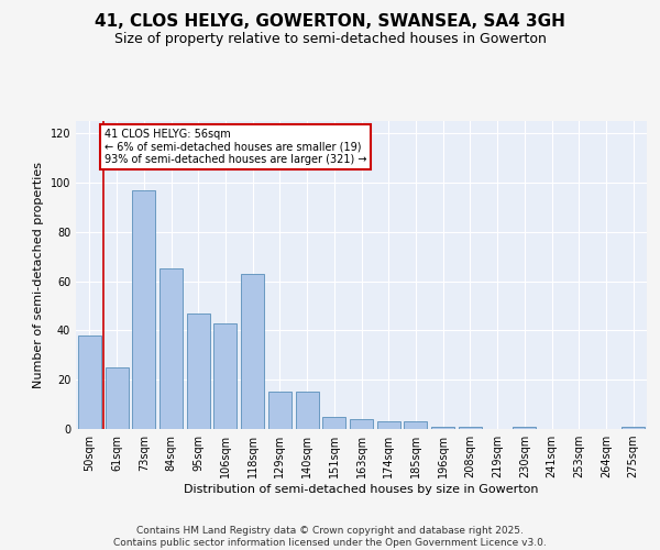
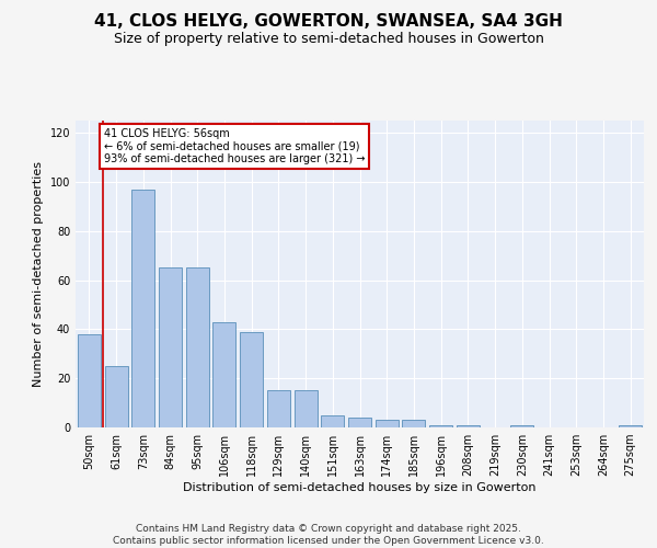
95sqm: 47 -> 65
118sqm: 63 -> 39
